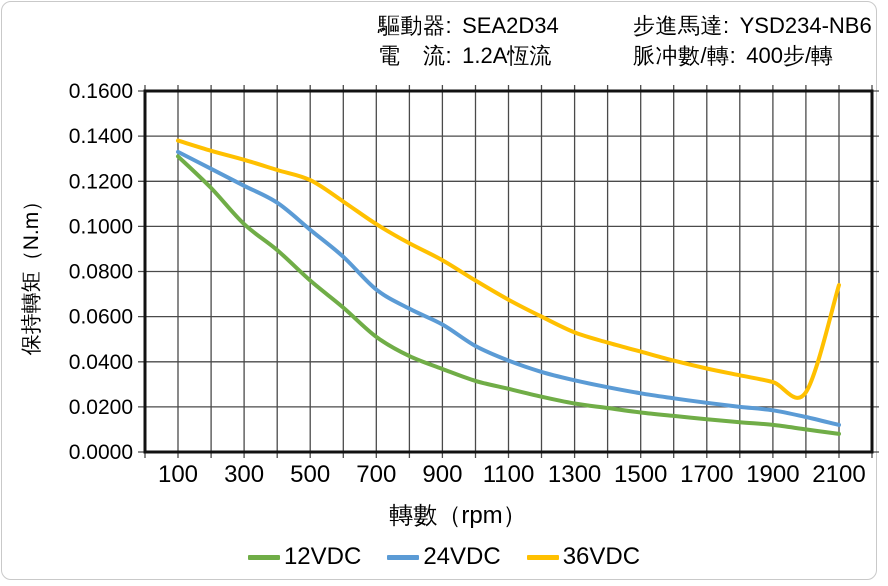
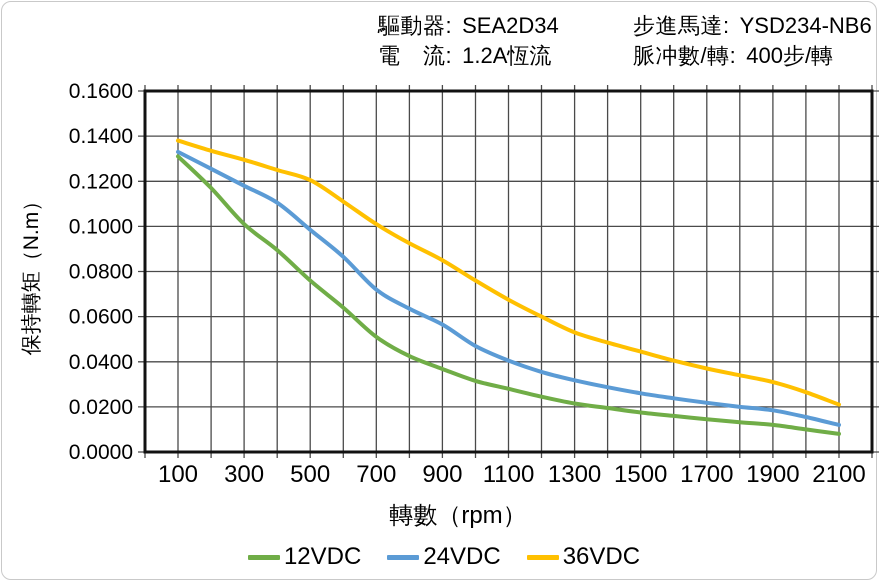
36VDC/2100: 0.074 -> 0.021
